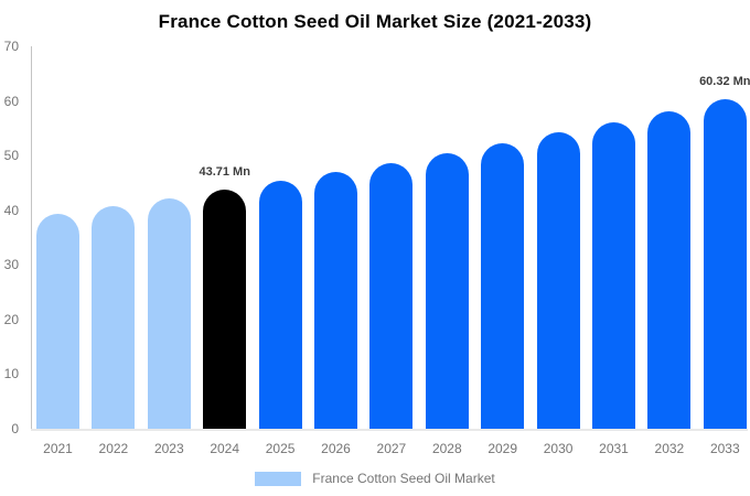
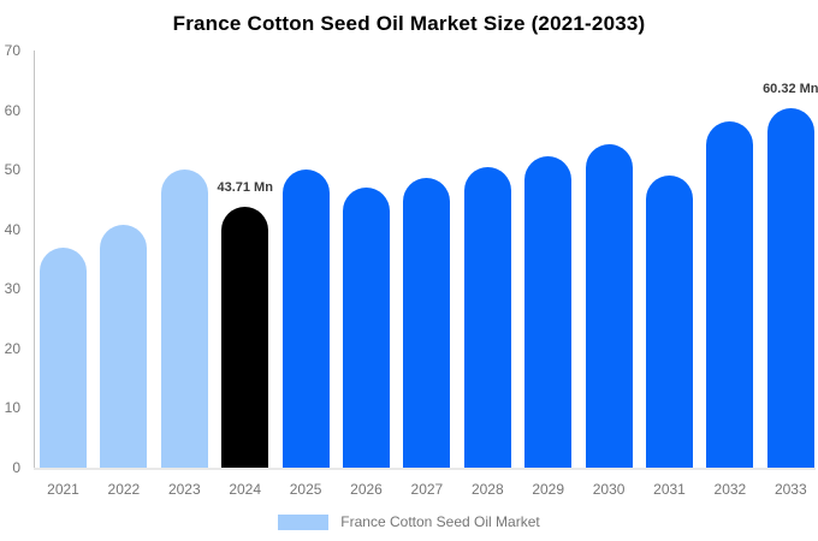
2021: 39 -> 37
2023: 42 -> 50
2025: 45 -> 50
2031: 56 -> 49
